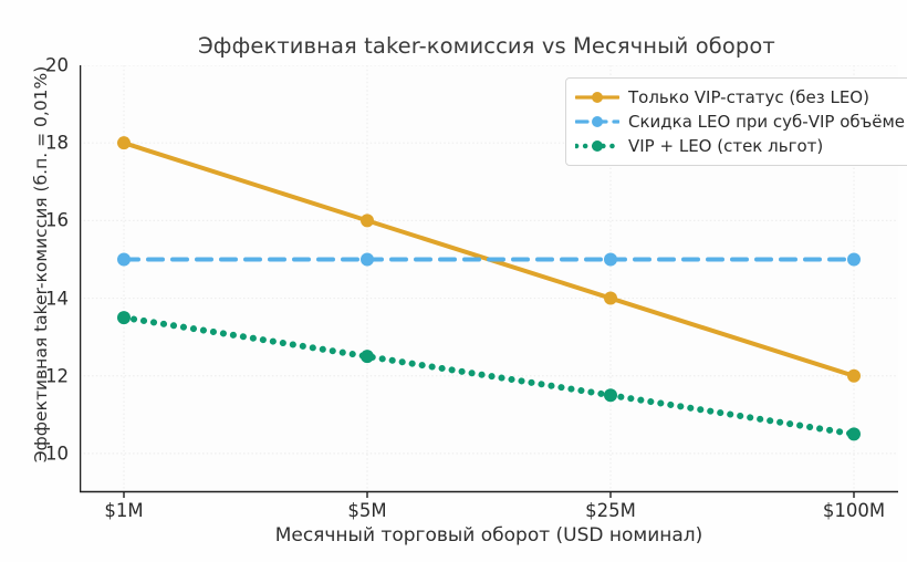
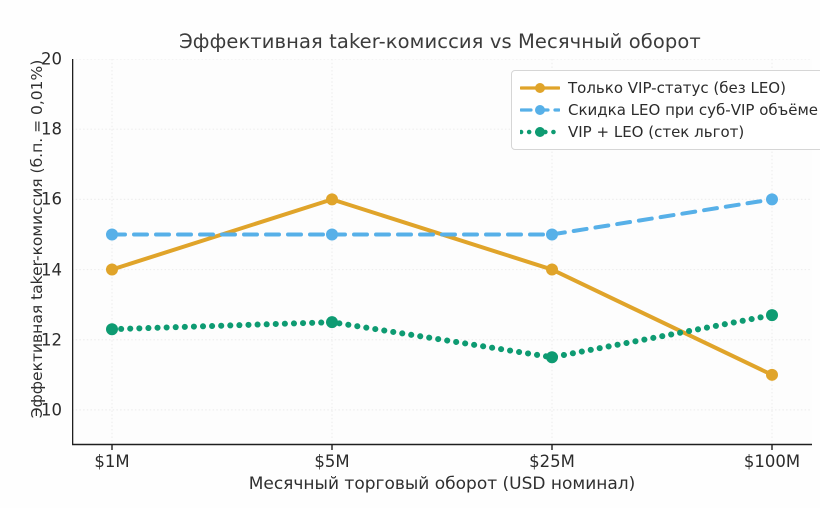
Только VIP-статус (без LEO)/$1M: 18 -> 14
VIP + LEO (стек льгот)/$1M: 13.5 -> 12.3
Только VIP-статус (без LEO)/$100M: 12 -> 11
Скидка LEO при суб-VIP объёме/$100M: 15 -> 16
VIP + LEO (стек льгот)/$100M: 10.5 -> 12.7
